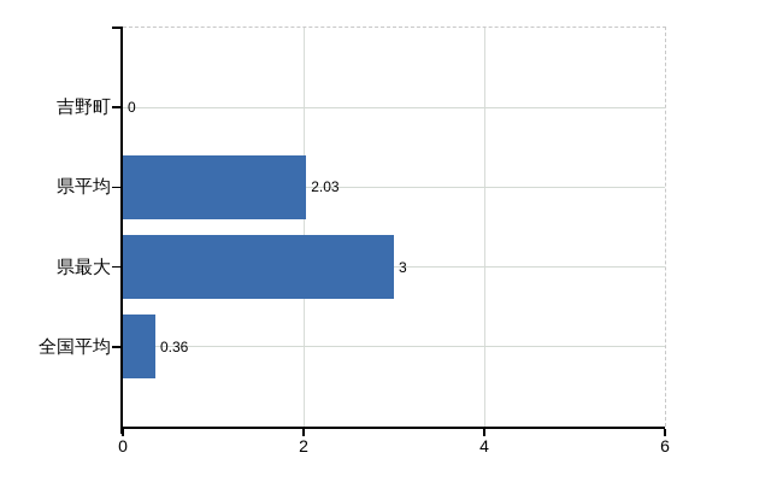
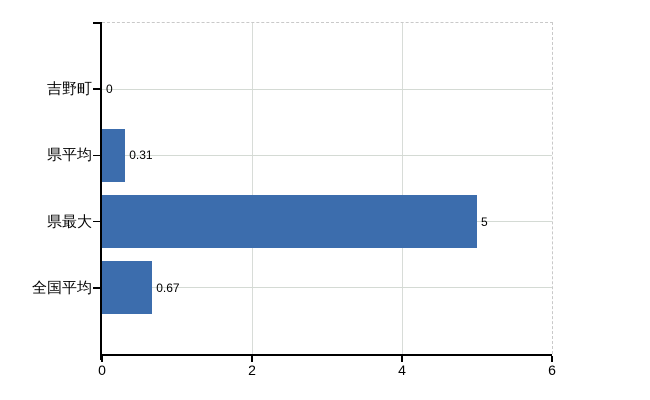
県平均: 2.03 -> 0.31
県最大: 3 -> 5
全国平均: 0.36 -> 0.67
